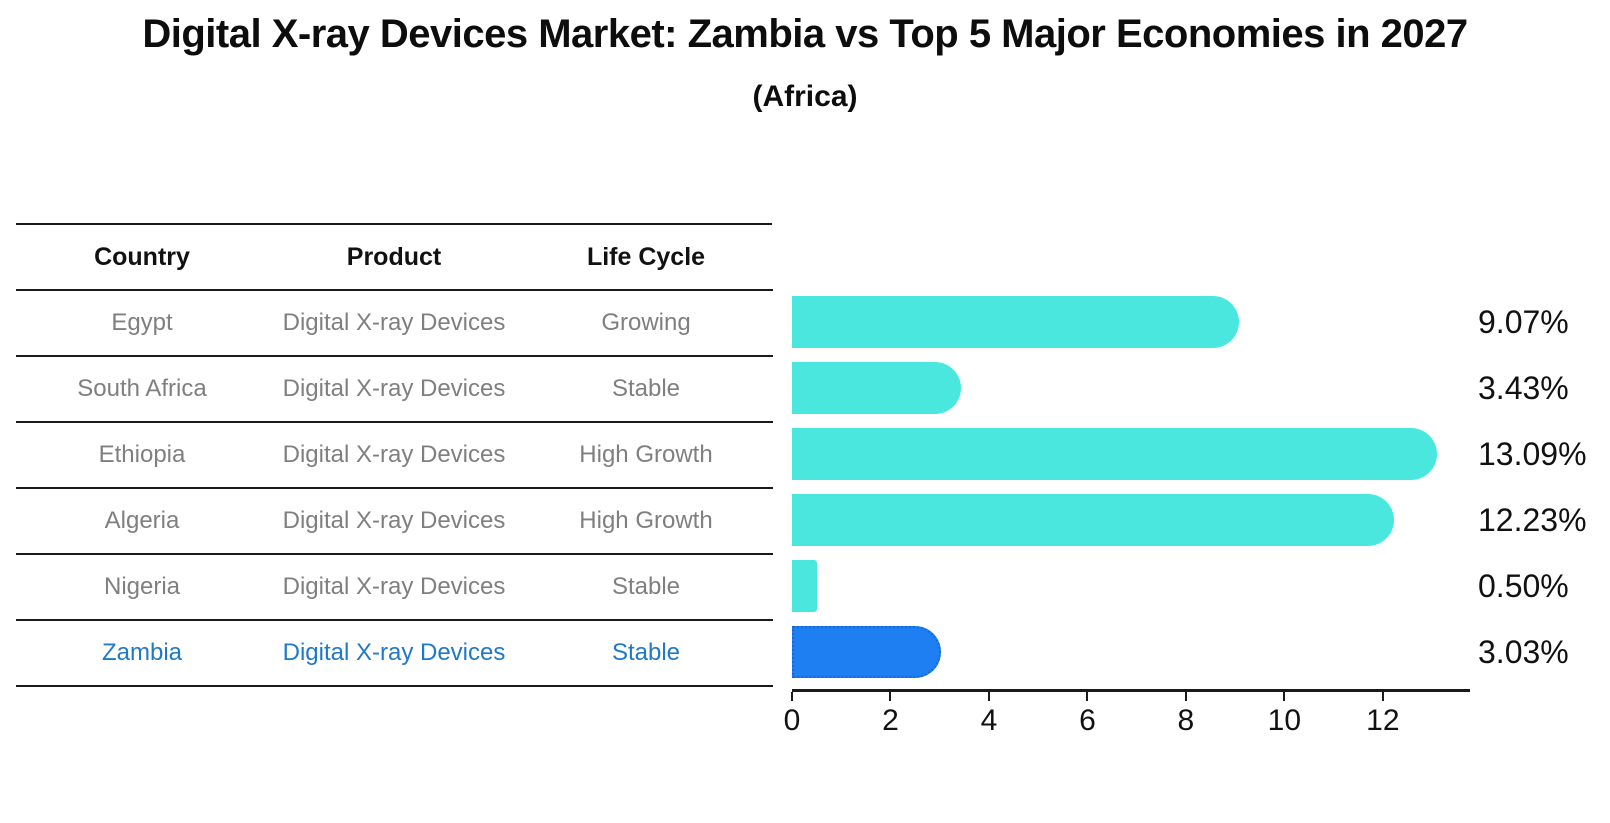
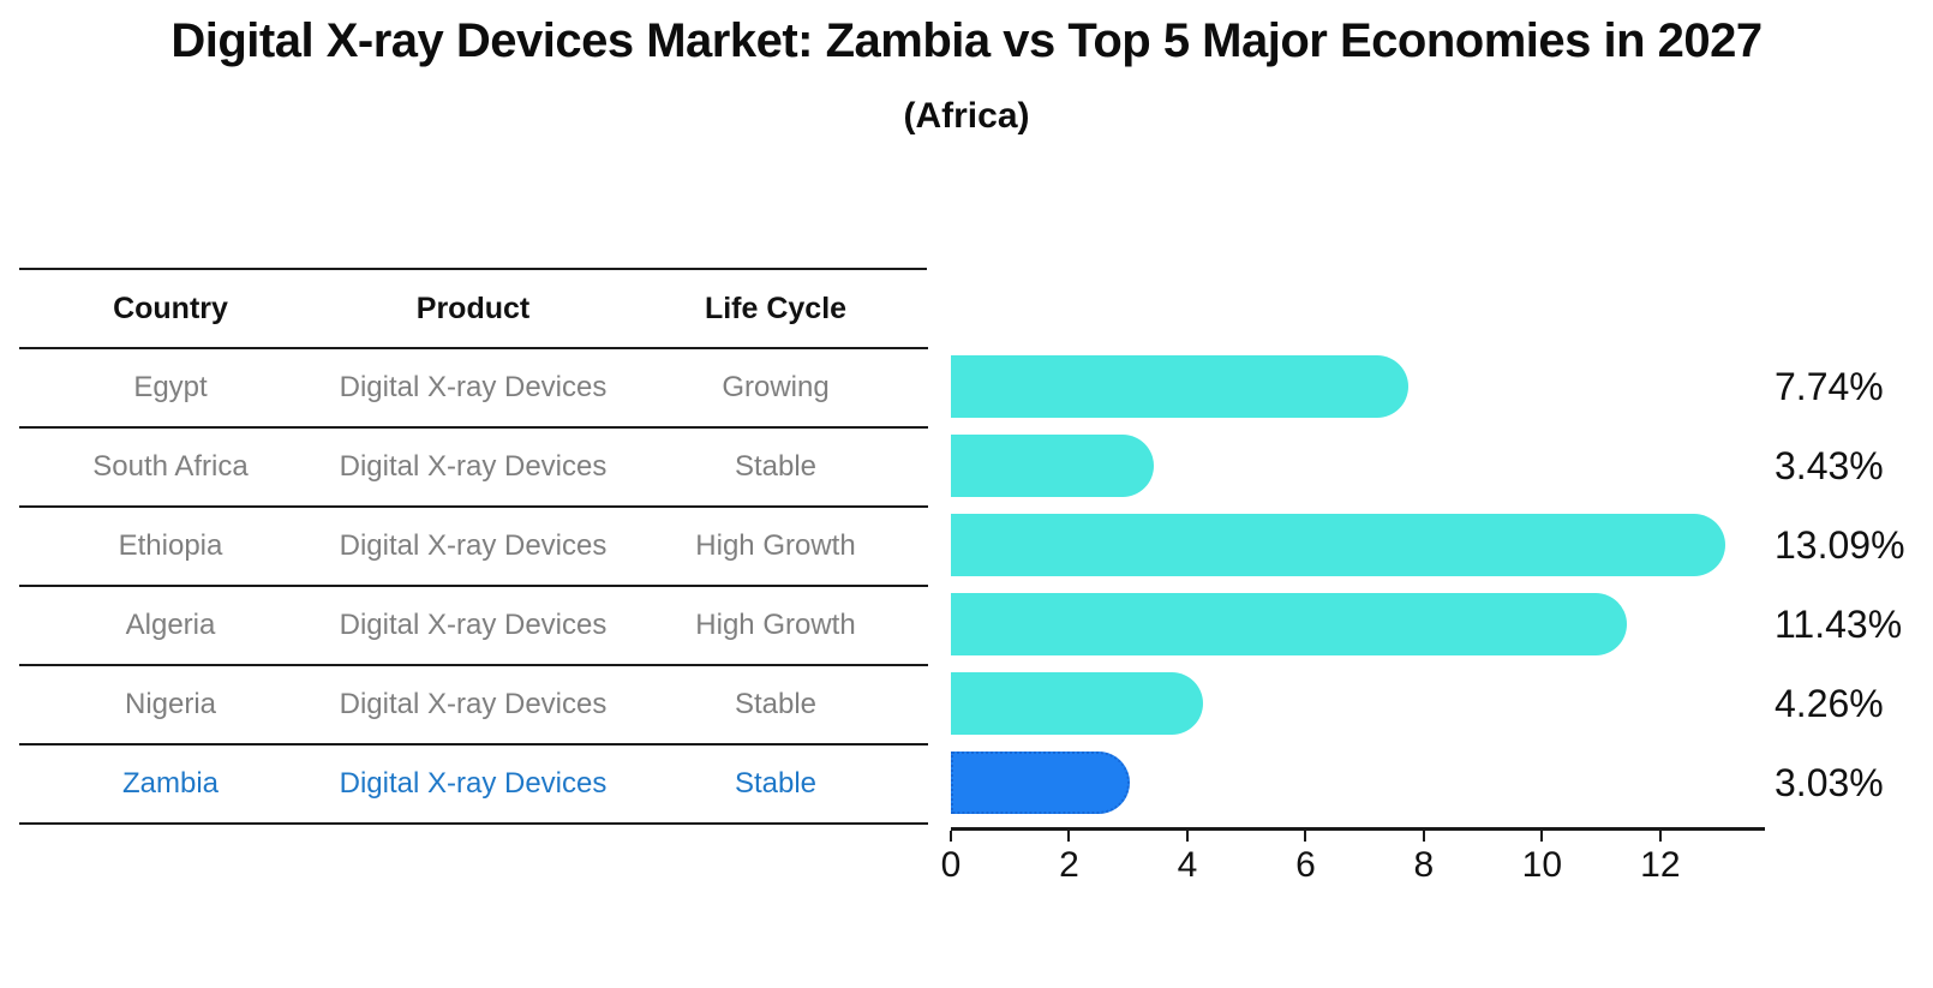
Egypt: 9.07% -> 7.74%
Algeria: 12.23% -> 11.43%
Nigeria: 0.50% -> 4.26%
